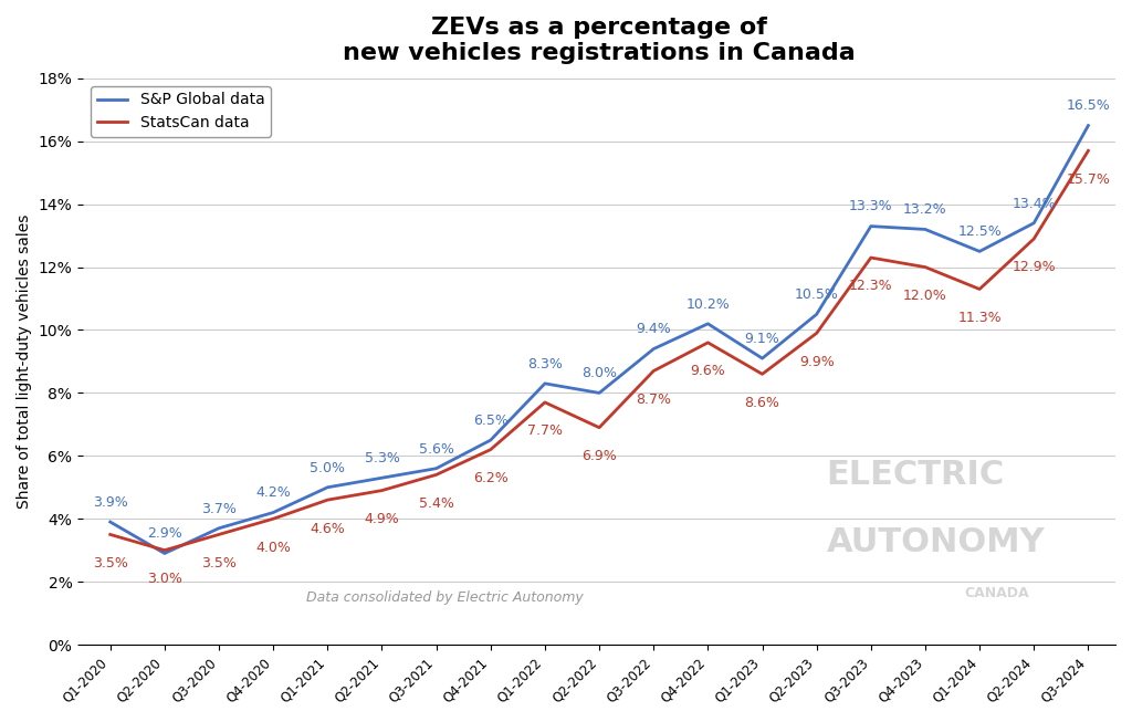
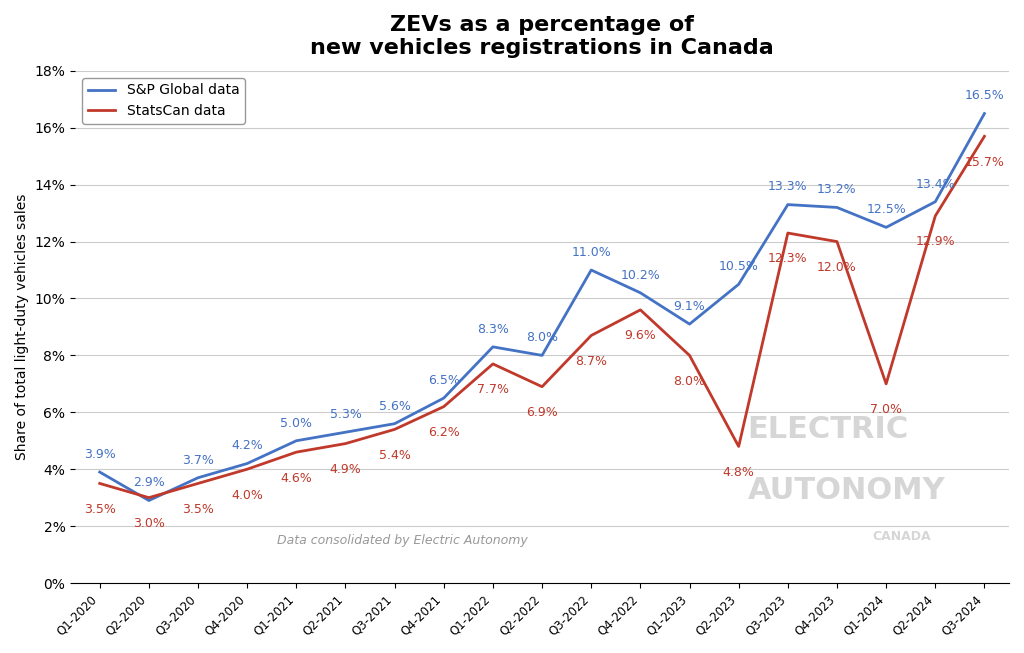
S&P Global data/Q3-2022: 9.4% -> 11.0%
StatsCan data/Q1-2023: 8.6% -> 8.0%
StatsCan data/Q2-2023: 9.9% -> 4.8%
StatsCan data/Q1-2024: 11.3% -> 7.0%
